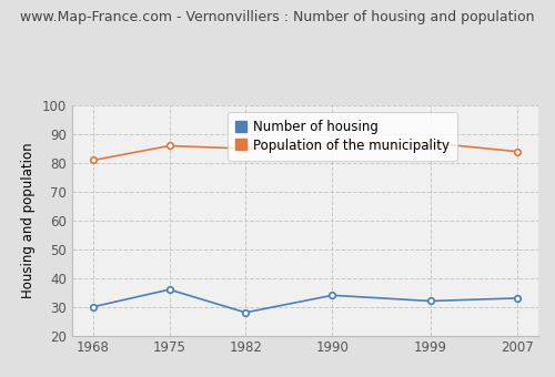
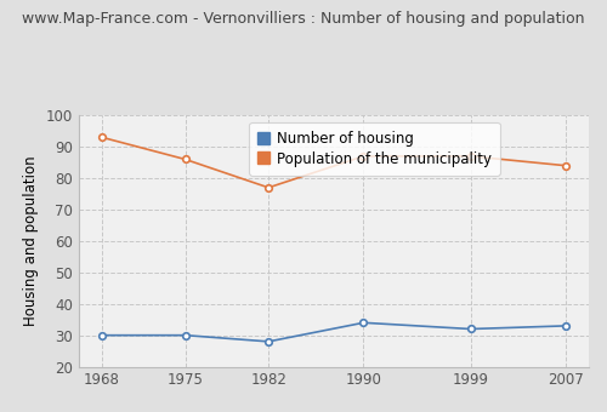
Population of the municipality/1968: 81 -> 93
Number of housing/1975: 36 -> 30
Population of the municipality/1982: 85 -> 77
